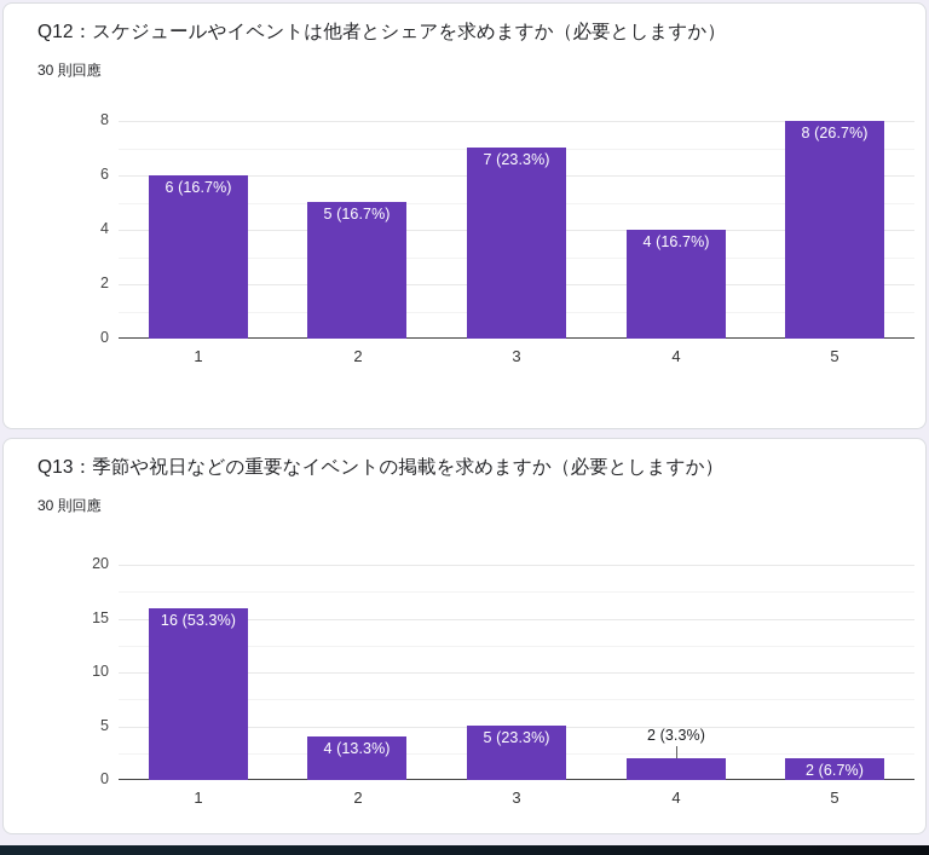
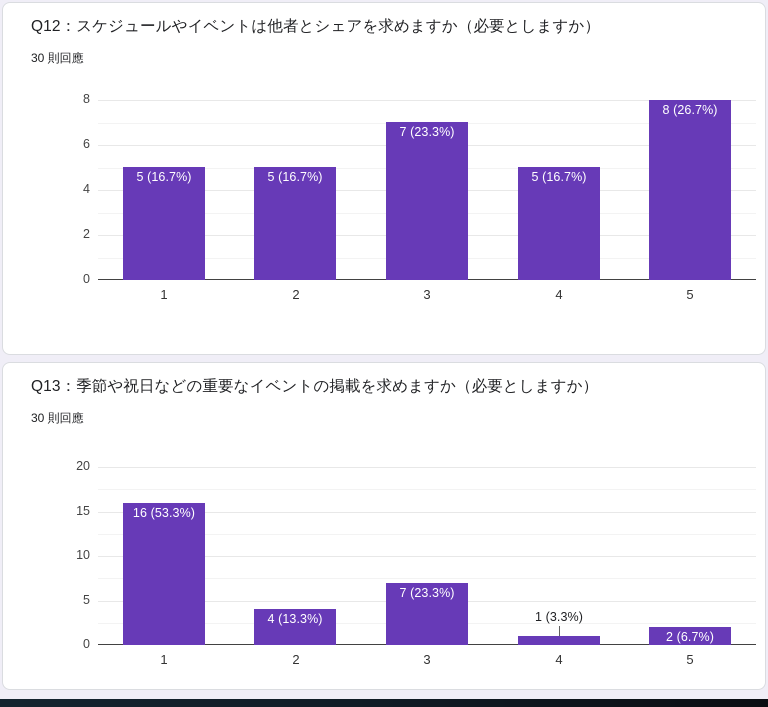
Q12：スケジュールやイベントは他者とシェアを求めますか（必要としますか）/1: 6 -> 5
Q12：スケジュールやイベントは他者とシェアを求めますか（必要としますか）/4: 4 -> 5
Q13：季節や祝日などの重要なイベントの掲載を求めますか（必要としますか）/3: 5 -> 7
Q13：季節や祝日などの重要なイベントの掲載を求めますか（必要としますか）/4: 2 -> 1
